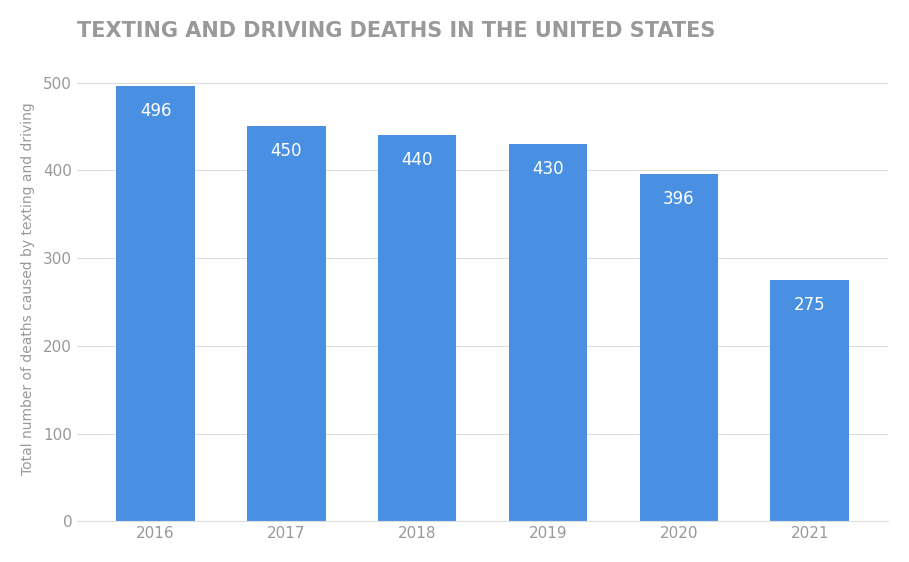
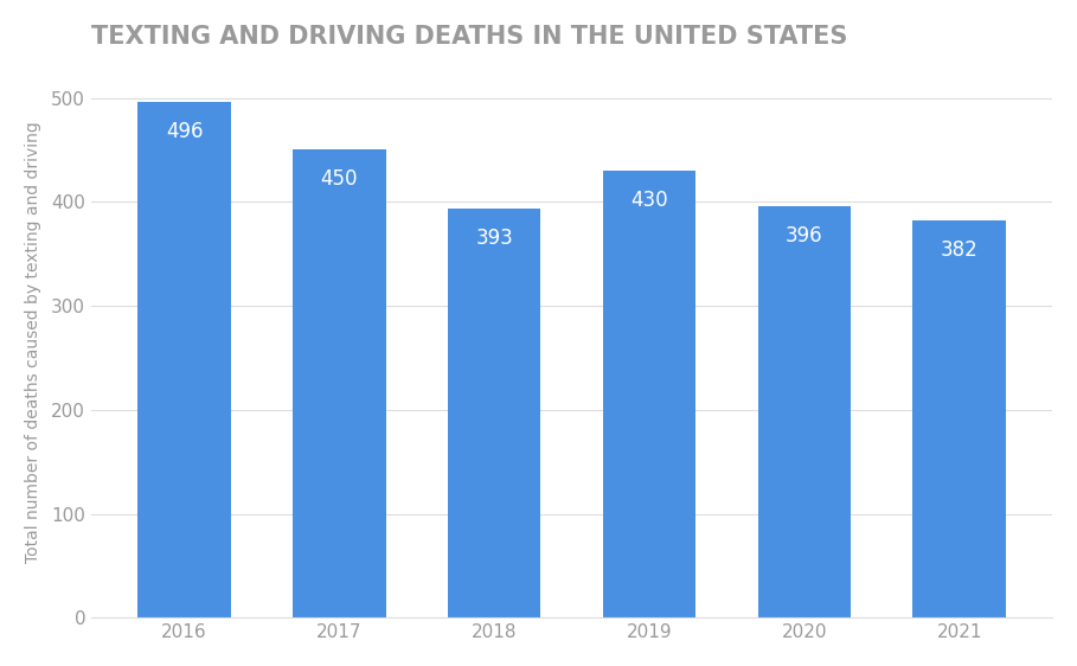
2018: 440 -> 393
2021: 275 -> 382
